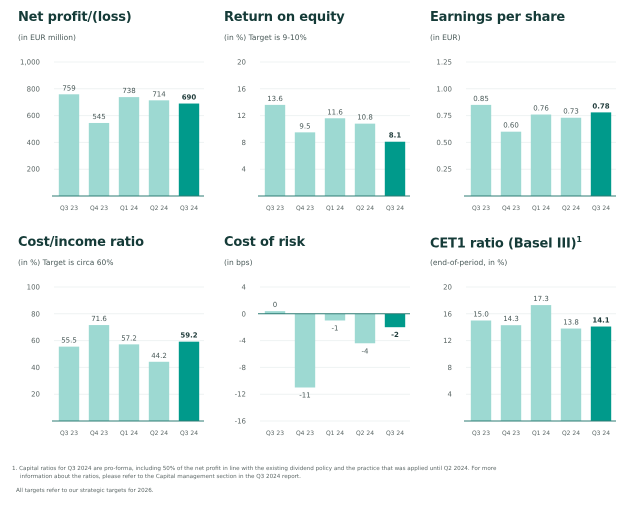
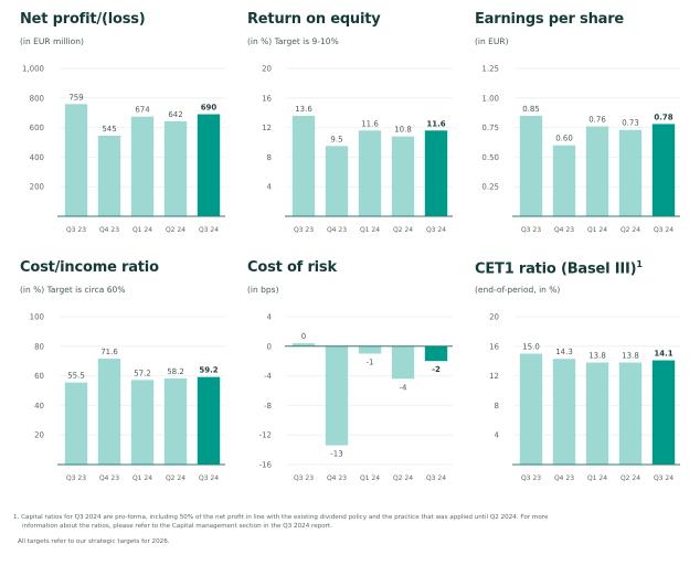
Net profit/(loss)/Q1 24: 738 -> 674
Net profit/(loss)/Q2 24: 714 -> 642
Return on equity/Q3 24: 8.1 -> 11.6
Cost/income ratio/Q2 24: 44.2 -> 58.2
Cost of risk/Q4 23: -11 -> -13
CET1 ratio (Basel III)/Q1 24: 17.3 -> 13.8
